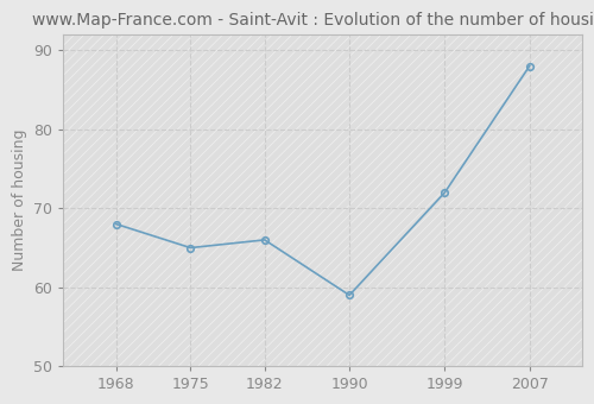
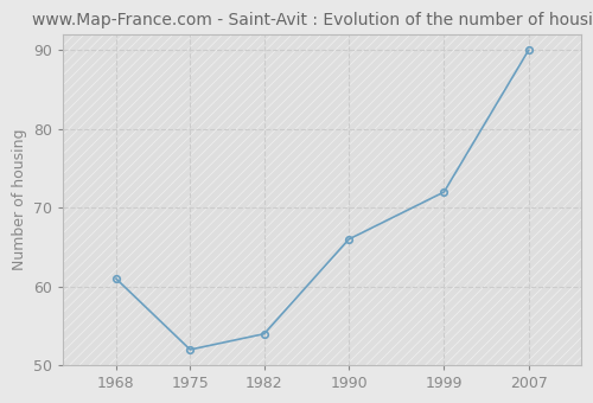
1968: 68 -> 61
1975: 65 -> 52
1982: 66 -> 54
1990: 59 -> 66
2007: 88 -> 90
